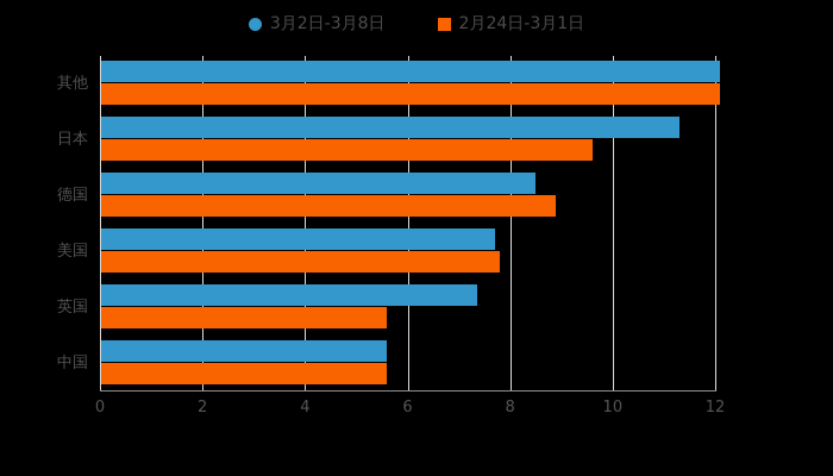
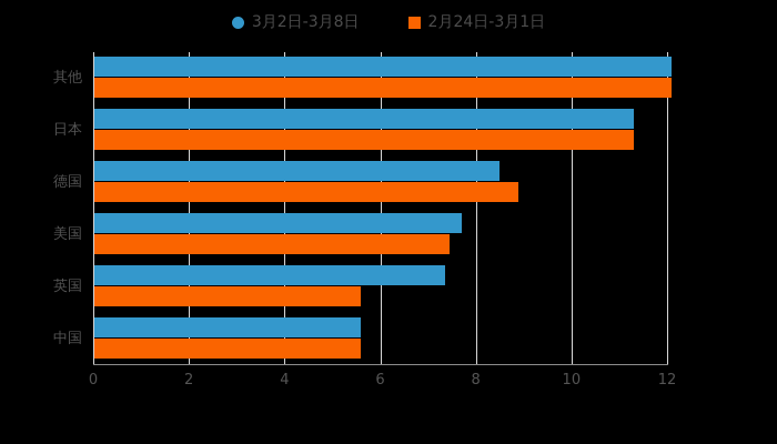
2月24日-3月1日/美国: 7.8 -> 7.5
2月24日-3月1日/日本: 9.6 -> 11.3
